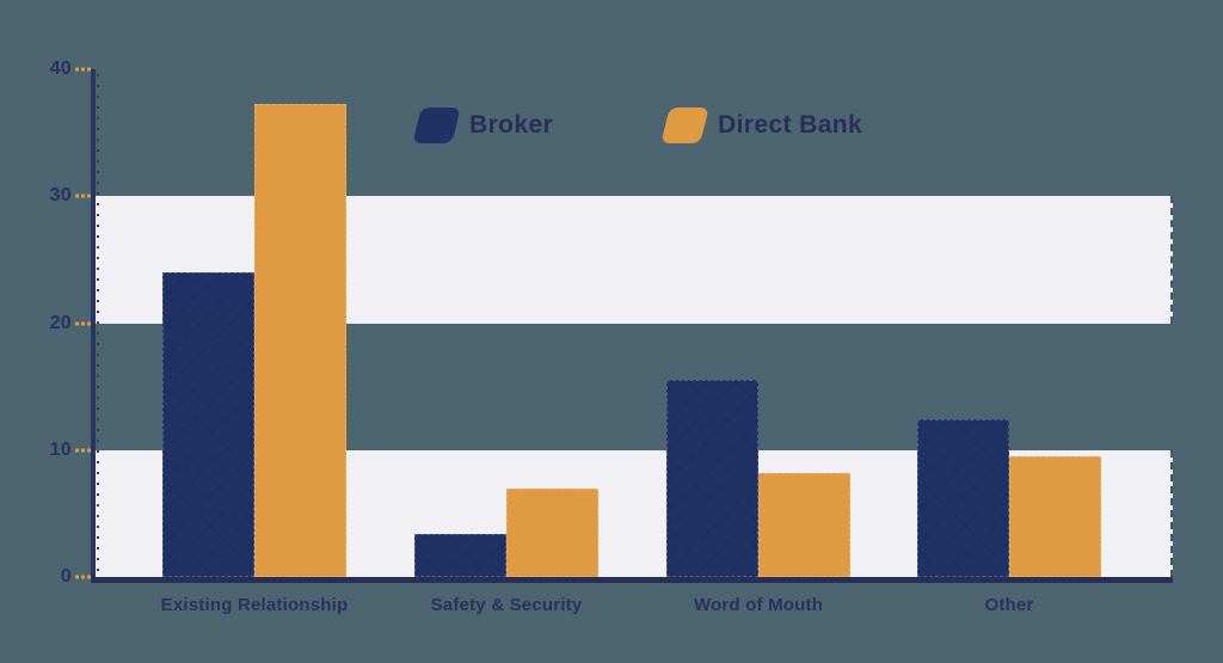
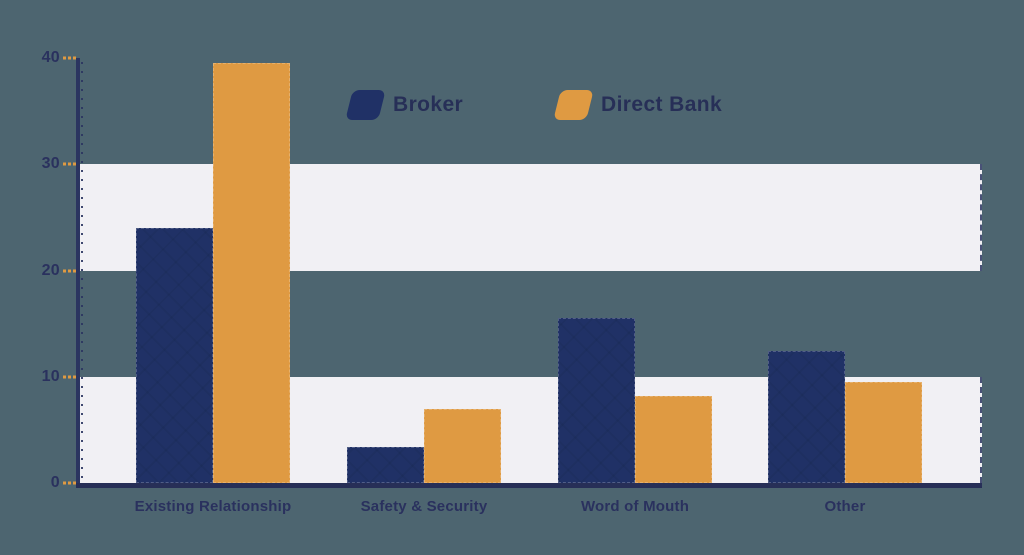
Direct Bank/Existing Relationship: 37.3 -> 39.5
